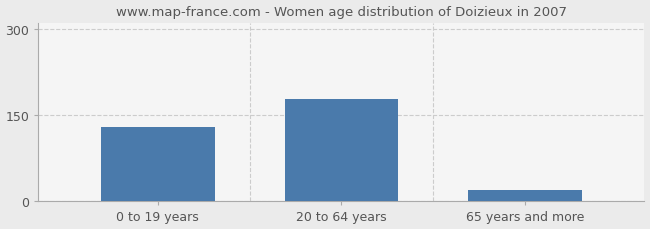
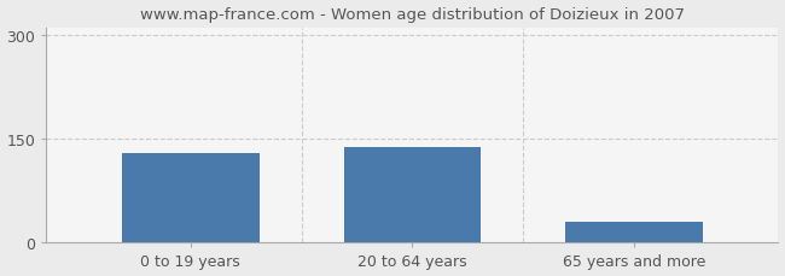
20 to 64 years: 178 -> 138
65 years and more: 20 -> 30
